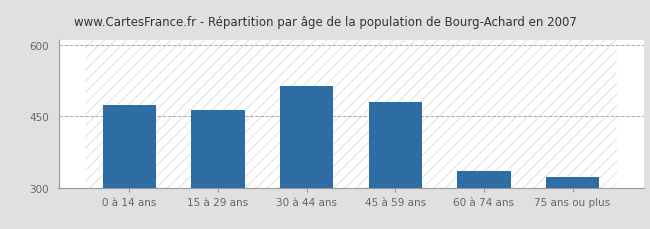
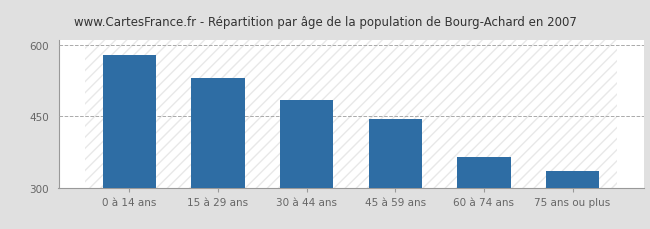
0 à 14 ans: 473 -> 580
15 à 29 ans: 464 -> 530
30 à 44 ans: 513 -> 485
45 à 59 ans: 480 -> 445
60 à 74 ans: 335 -> 365
75 ans ou plus: 322 -> 335
